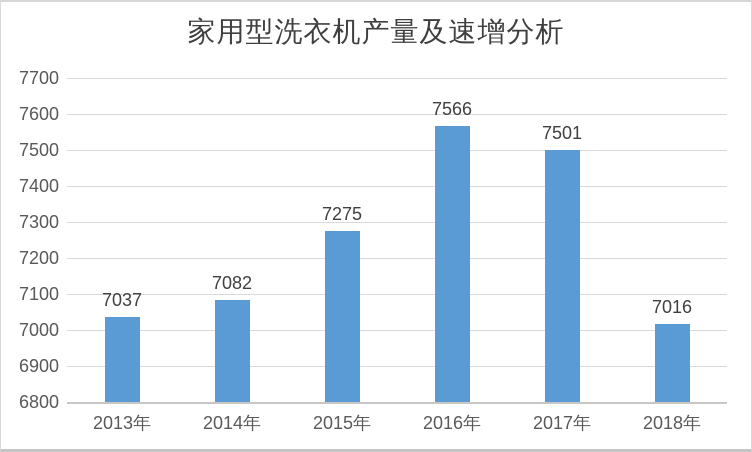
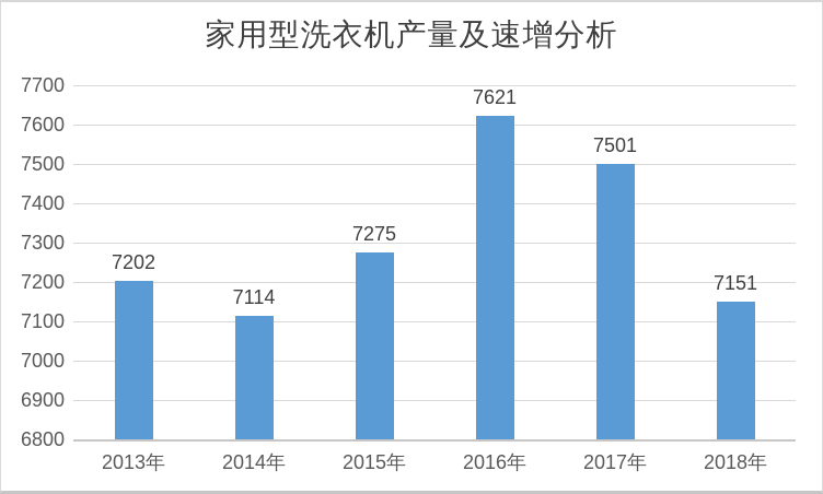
2013年: 7037 -> 7202
2014年: 7082 -> 7114
2016年: 7566 -> 7621
2018年: 7016 -> 7151
